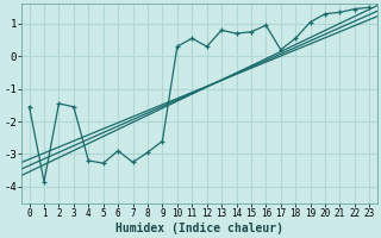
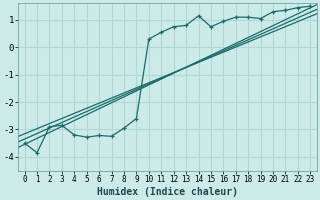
0: -1.55 -> -3.50
2: -1.45 -> -2.90
3: -1.55 -> -2.85
6: -2.90 -> -3.22
12: 0.30 -> 0.75
14: 0.70 -> 1.15
17: 0.20 -> 1.10
18: 0.55 -> 1.10
